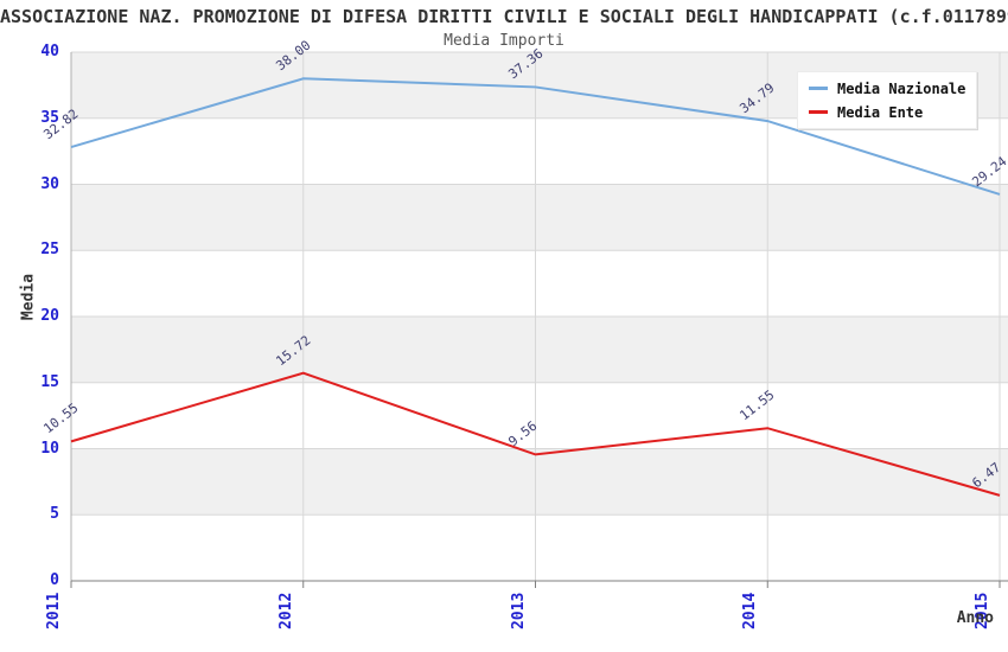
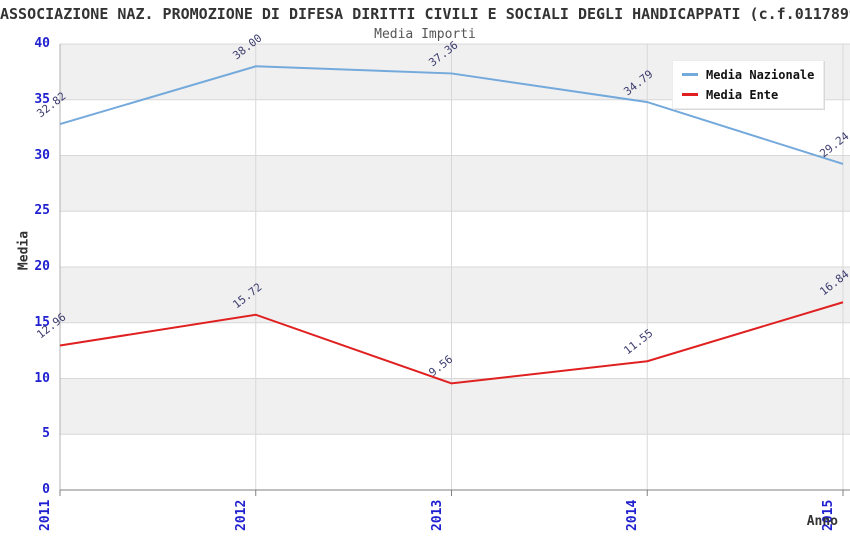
Media Ente/2011: 10.55 -> 12.96
Media Ente/2015: 6.47 -> 16.84
